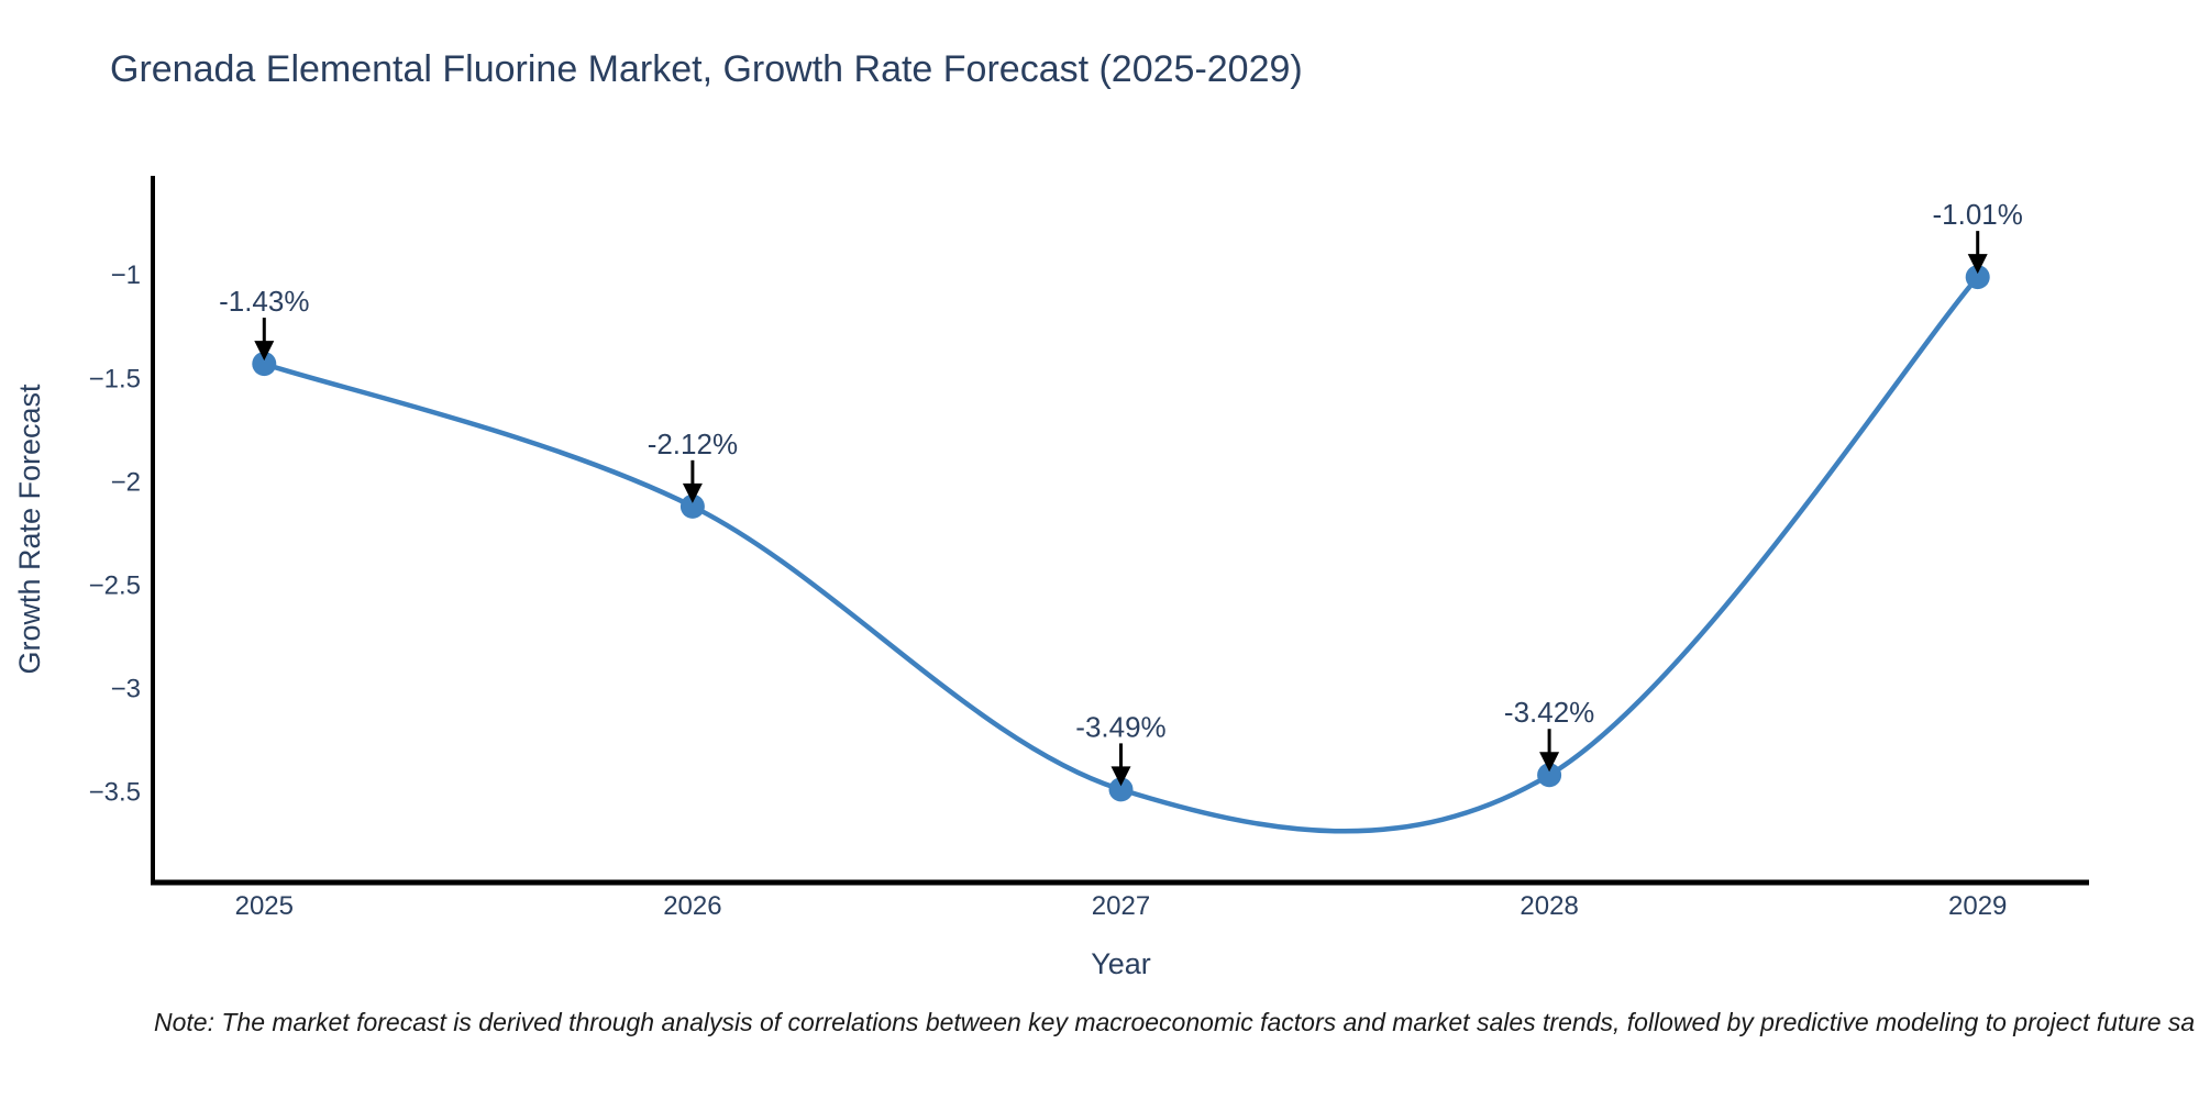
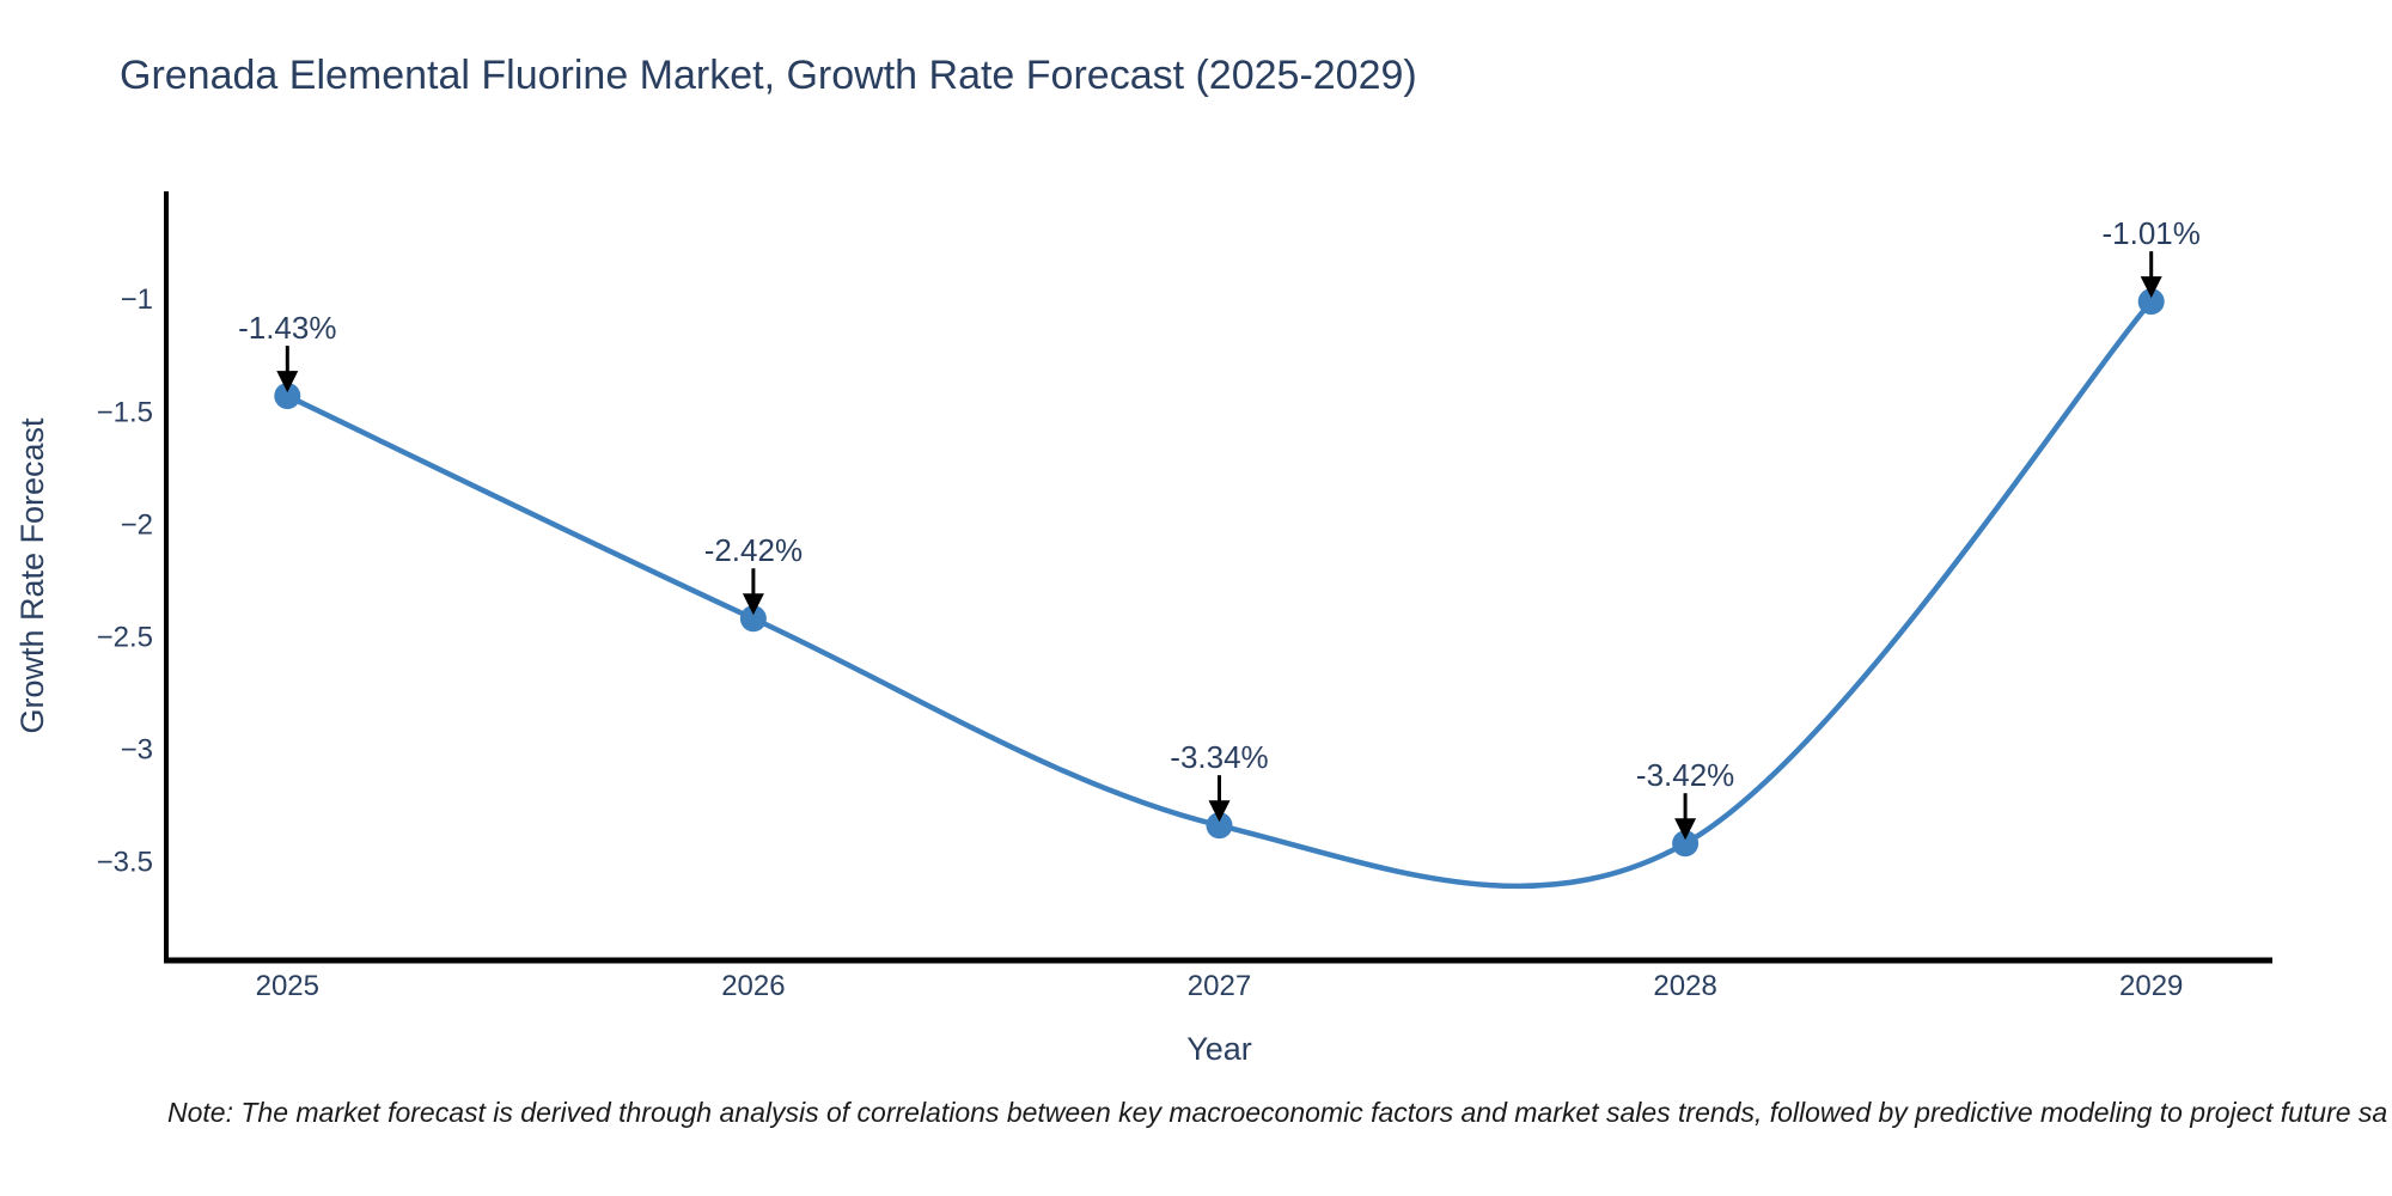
2026: -2.12% -> -2.42%
2027: -3.49% -> -3.34%
